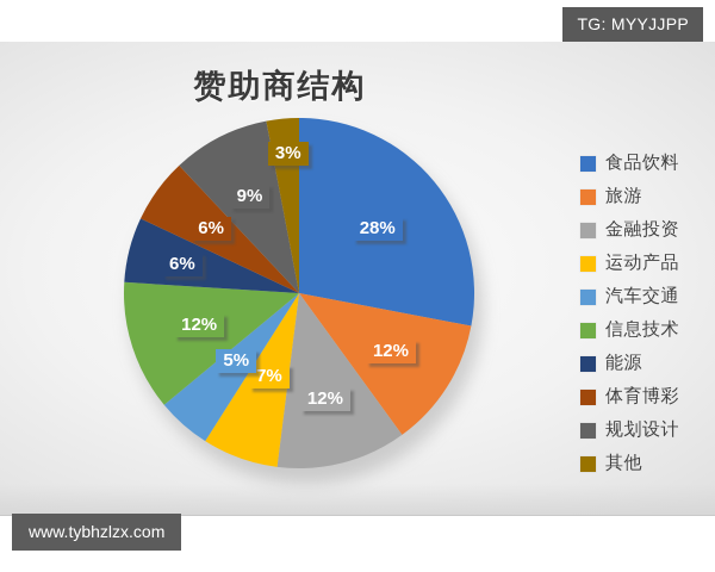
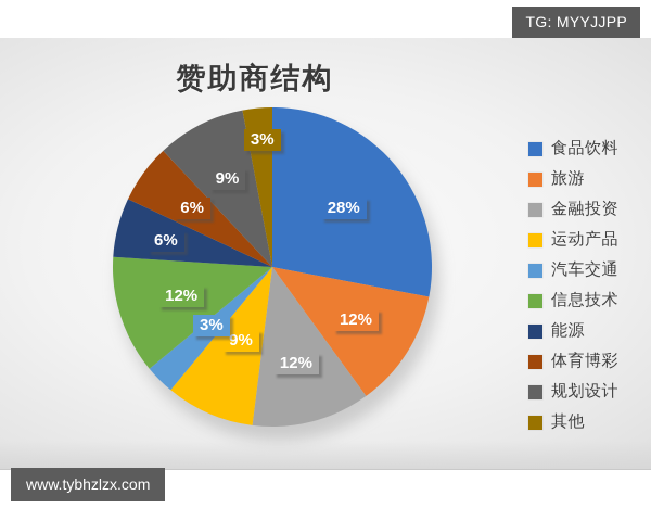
运动产品: 7% -> 9%
汽车交通: 5% -> 3%
